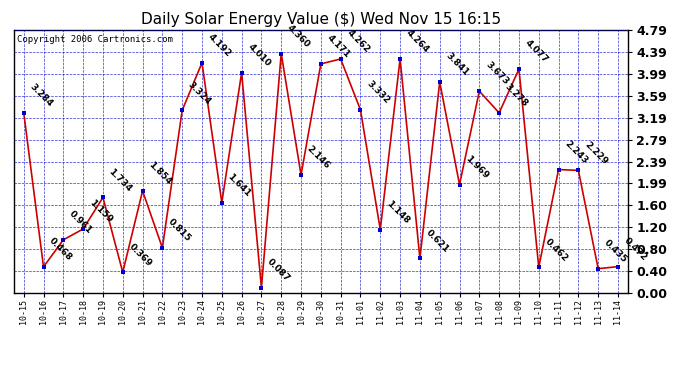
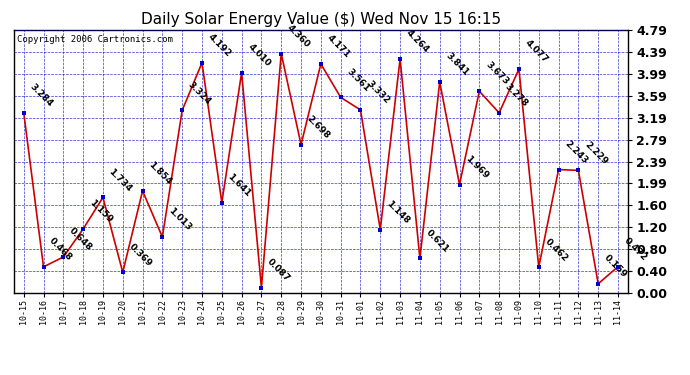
10-17: 0.961 -> 0.648
10-22: 0.815 -> 1.013
10-29: 2.146 -> 2.698
10-31: 4.262 -> 3.561
11-13: 0.435 -> 0.159
